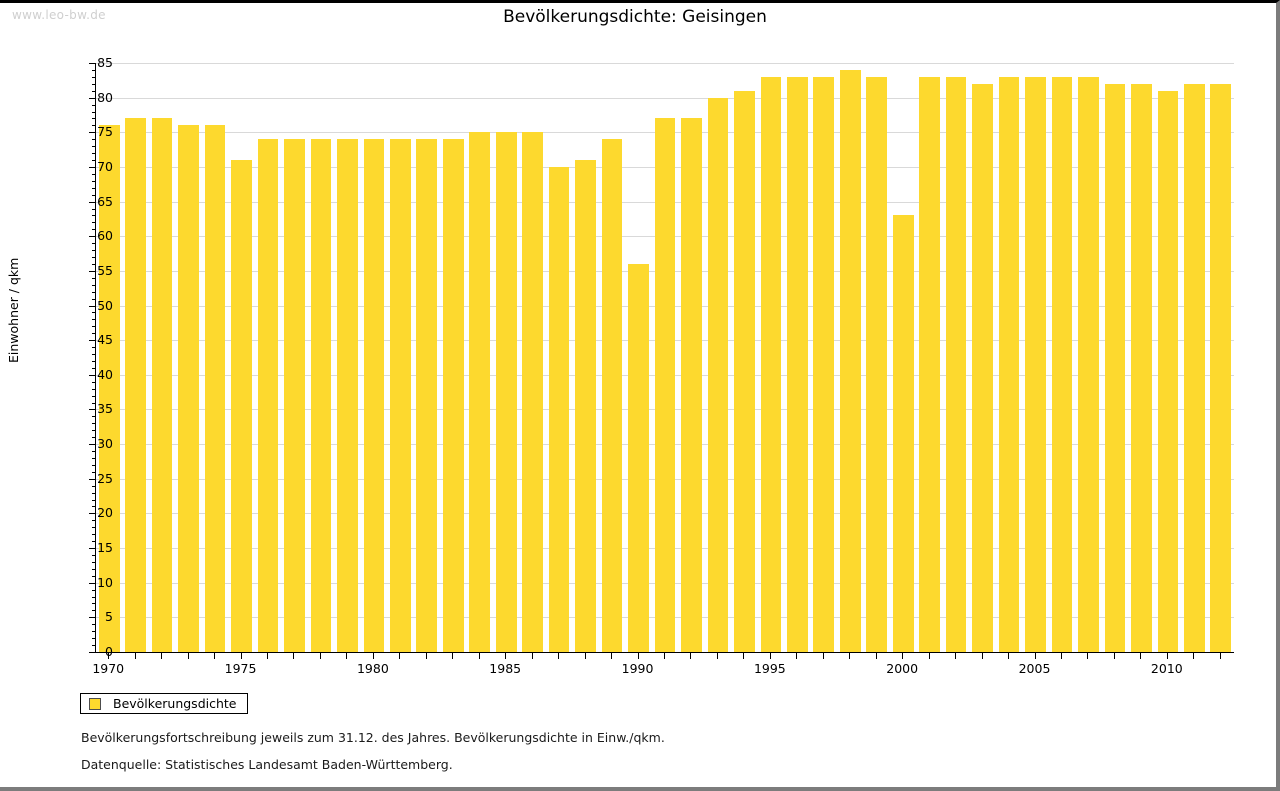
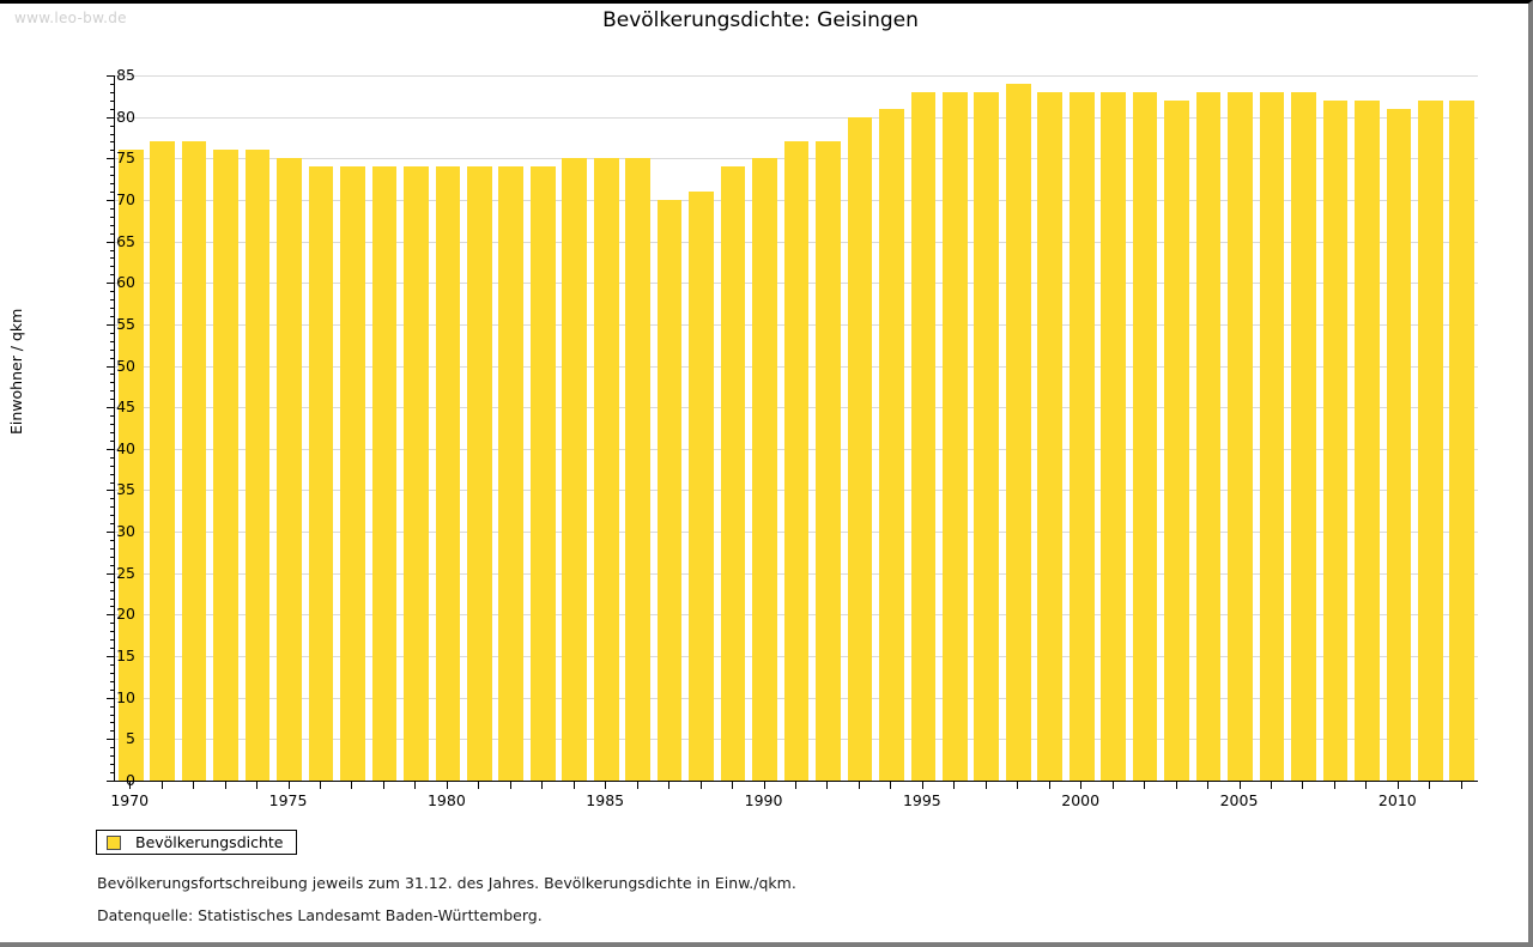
1975: 71 -> 75
1990: 56 -> 75
2000: 63 -> 83
